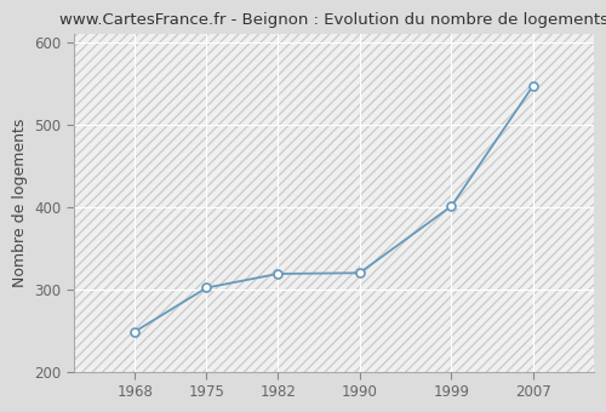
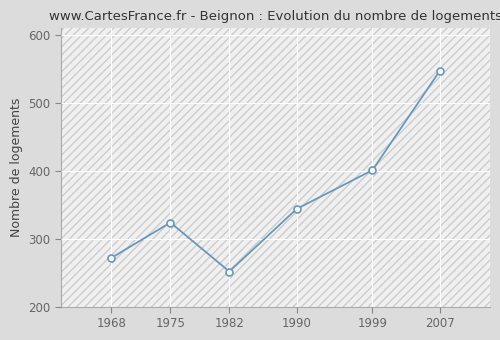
1968: 249 -> 272
1975: 302 -> 324
1982: 319 -> 252
1990: 320 -> 344
